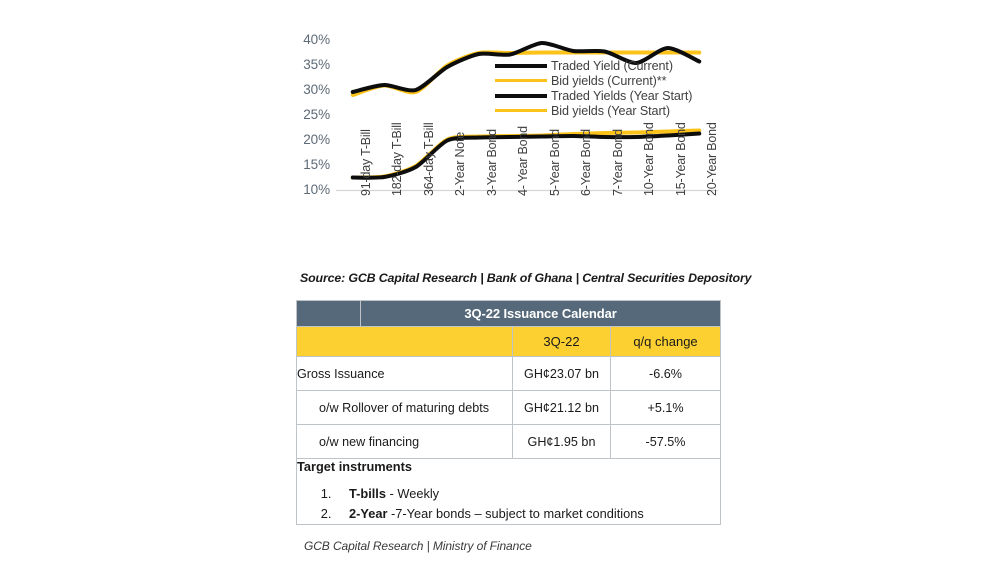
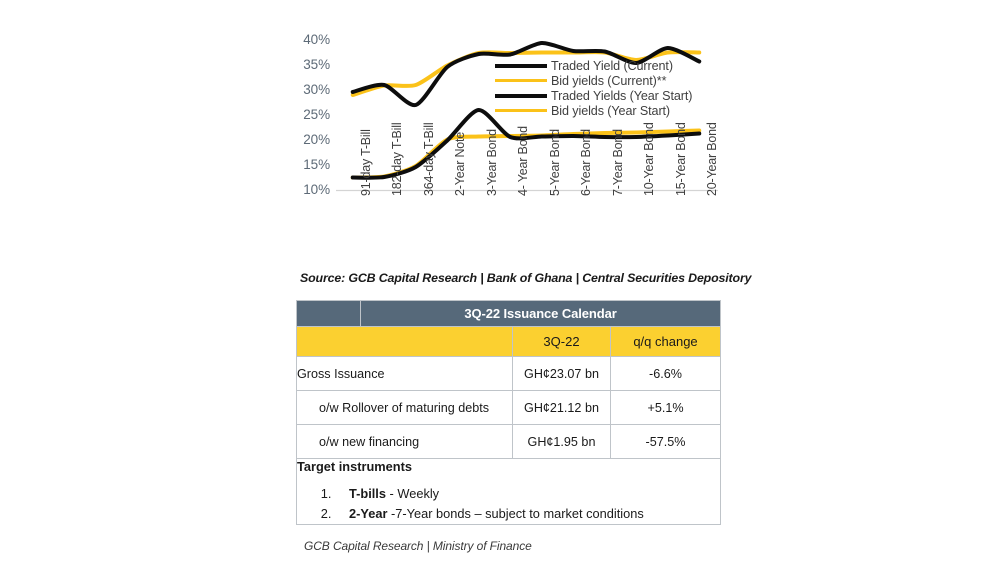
Traded Yield (Current)/364-day T-Bill: 30% -> 27%
Bid yields (Current)**/364-day T-Bill: 30% -> 31%
Traded Yields (Year Start)/3-Year Bond: 20% -> 26%
Bid yields (Current)**/10-Year Bond: 38% -> 36%
